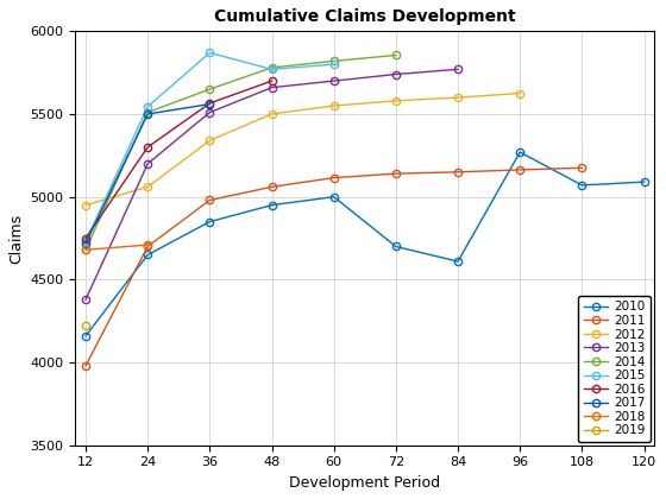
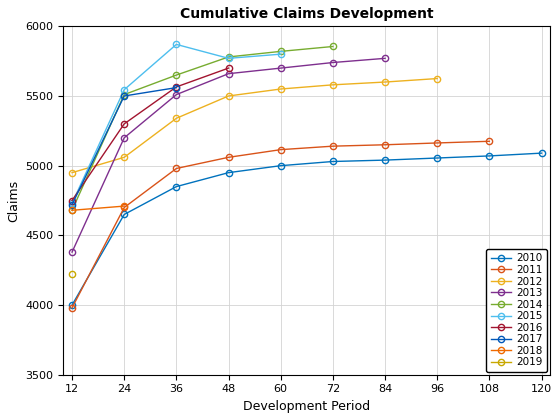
2010/12: 4160 -> 4000
2010/72: 4700 -> 5030
2010/84: 4610 -> 5040
2010/96: 5270 -> 5060
